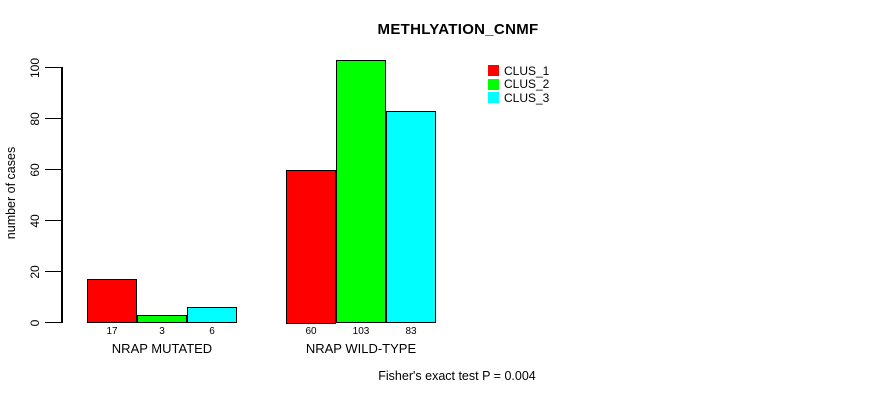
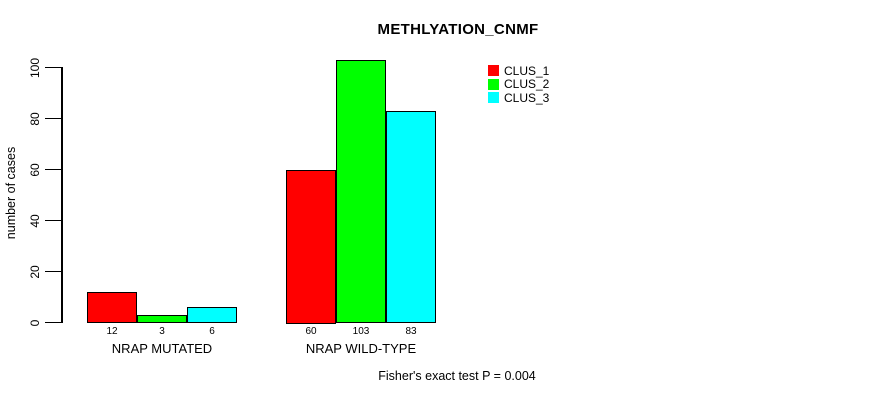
CLUS_1/NRAP MUTATED: 17 -> 12
